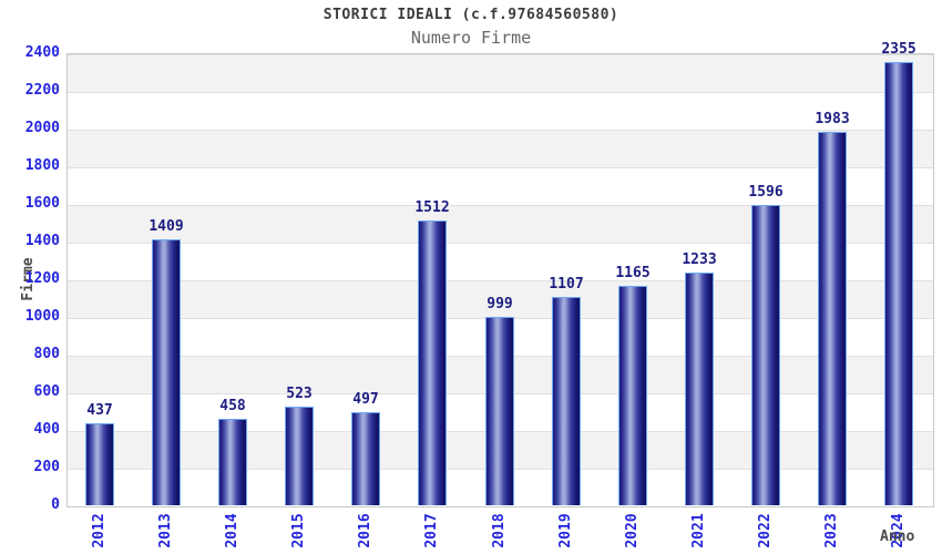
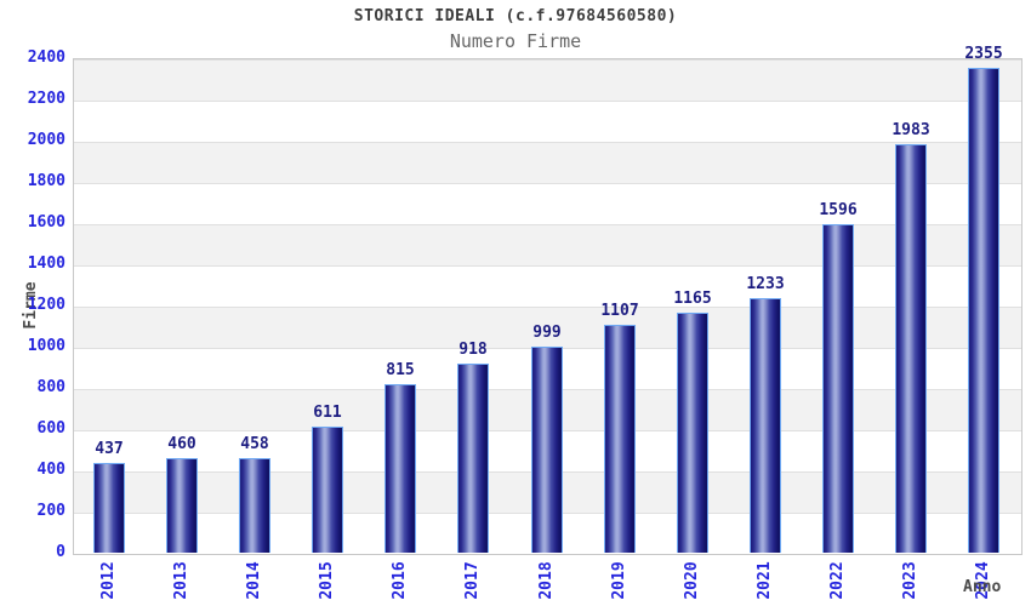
2013: 1409 -> 460
2015: 523 -> 611
2016: 497 -> 815
2017: 1512 -> 918
